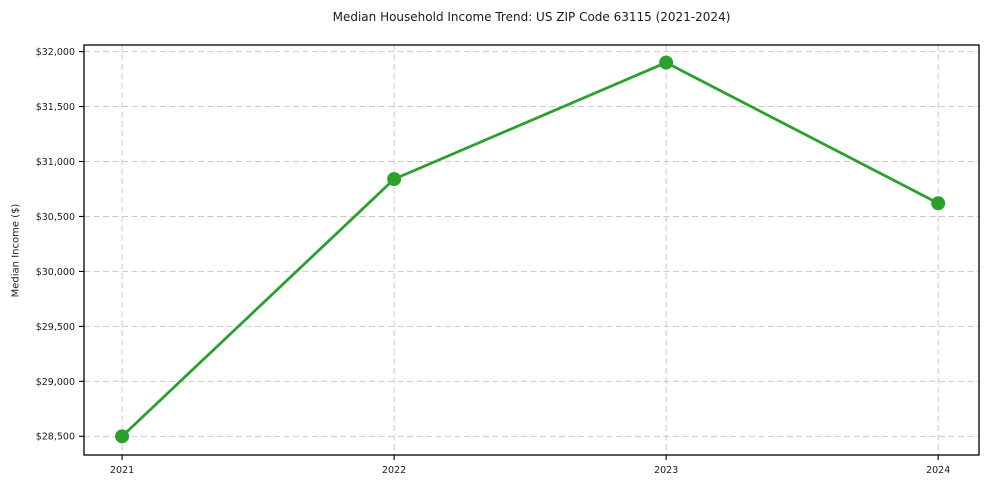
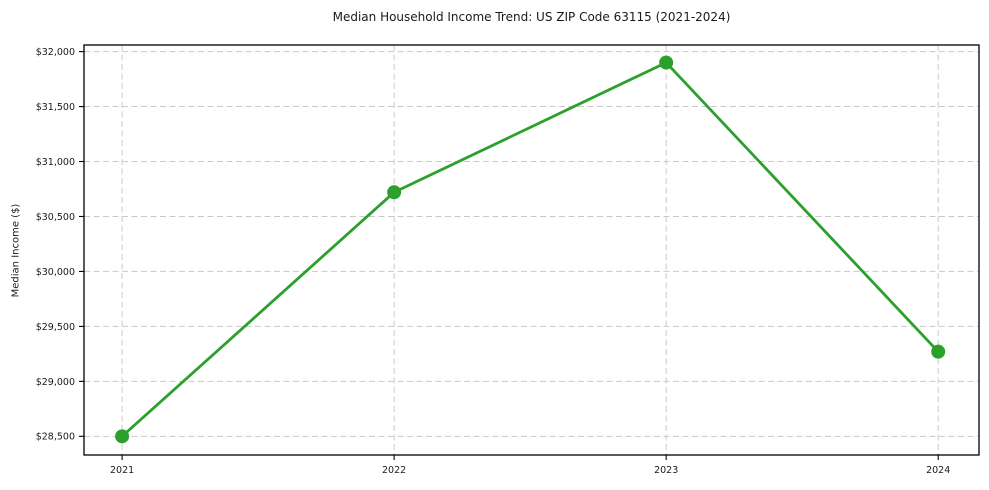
2022: $30840 -> $30720
2024: $30620 -> $29270
